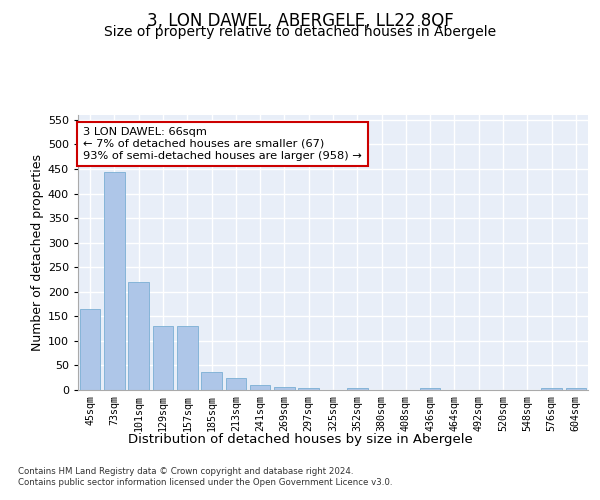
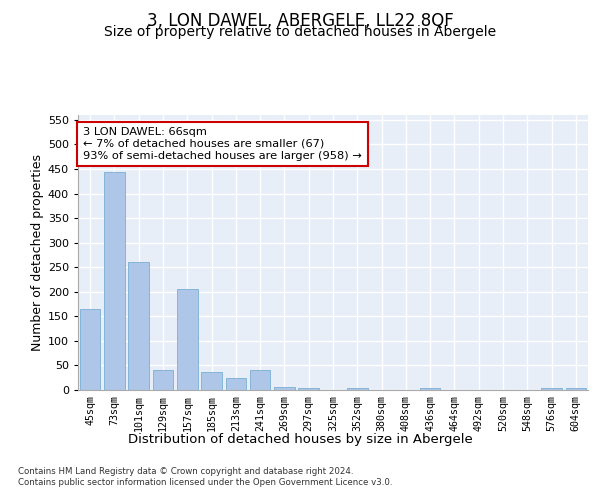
101sqm: 220 -> 260
129sqm: 130 -> 40
157sqm: 130 -> 205
241sqm: 10 -> 40
